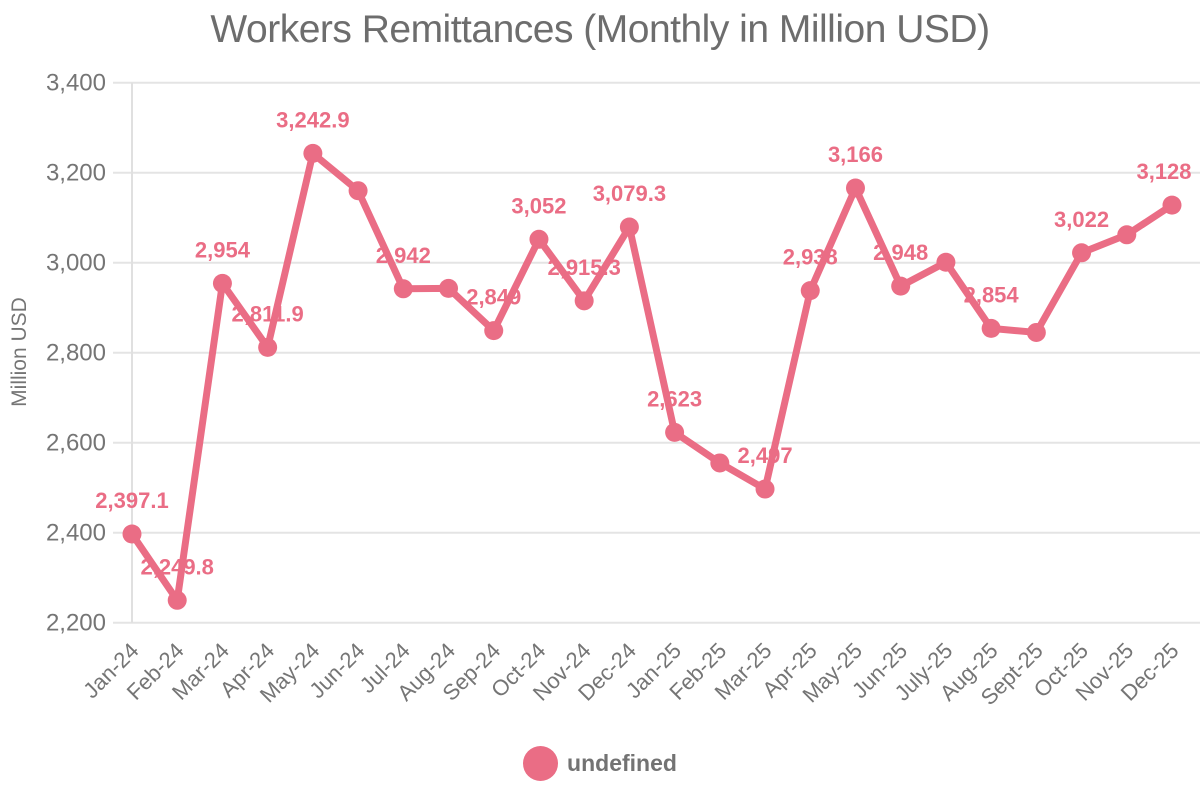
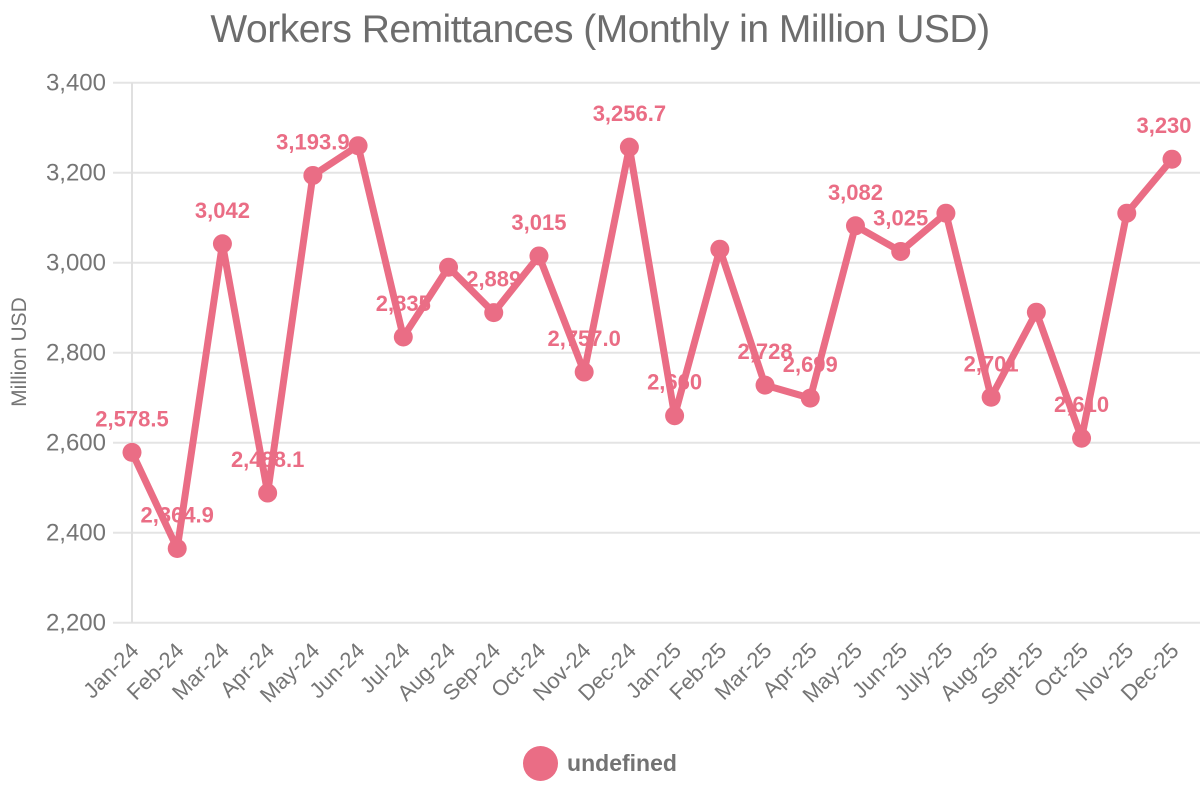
Jan-24: 2,397.1 -> 2,578.5
Feb-24: 2,249.8 -> 2,364.9
Mar-24: 2,954 -> 3,042
Apr-24: 2,811.9 -> 2,488.1
May-24: 3,242.9 -> 3,193.9
Jun-24: 3160 -> 3260
Jul-24: 2,942 -> 2,835
Aug-24: 2940 -> 2990
Sep-24: 2,849 -> 2,889
Oct-24: 3,052 -> 3,015
Nov-24: 2,915.3 -> 2,757.0
Dec-24: 3,079.3 -> 3,256.7
Jan-25: 2,623 -> 2,660
Feb-25: 2560 -> 3030
Mar-25: 2,497 -> 2,728
Apr-25: 2,938 -> 2,699
May-25: 3,166 -> 3,082
Jun-25: 2,948 -> 3,025
July-25: 3000 -> 3110
Aug-25: 2,854 -> 2,701
Sept-25: 2840 -> 2890
Oct-25: 3,022 -> 2,610
Nov-25: 3060 -> 3110
Dec-25: 3,128 -> 3,230
